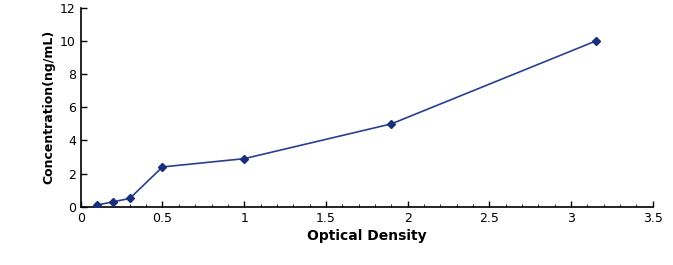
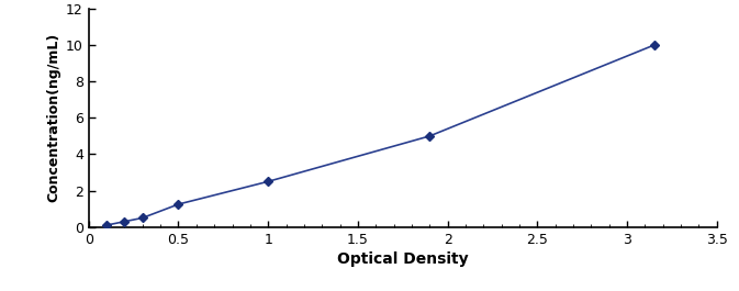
0.5: 2.4 -> 1.2
1: 2.9 -> 2.5
